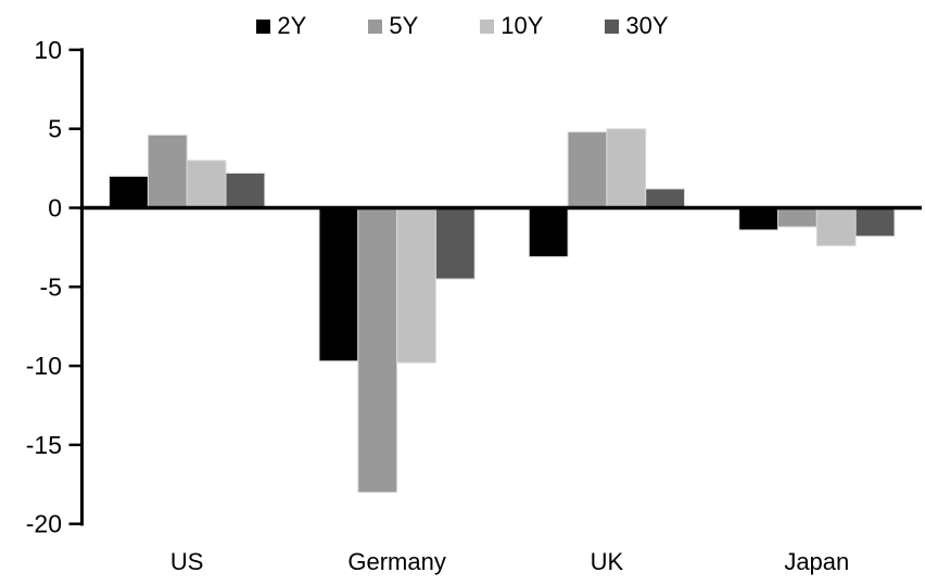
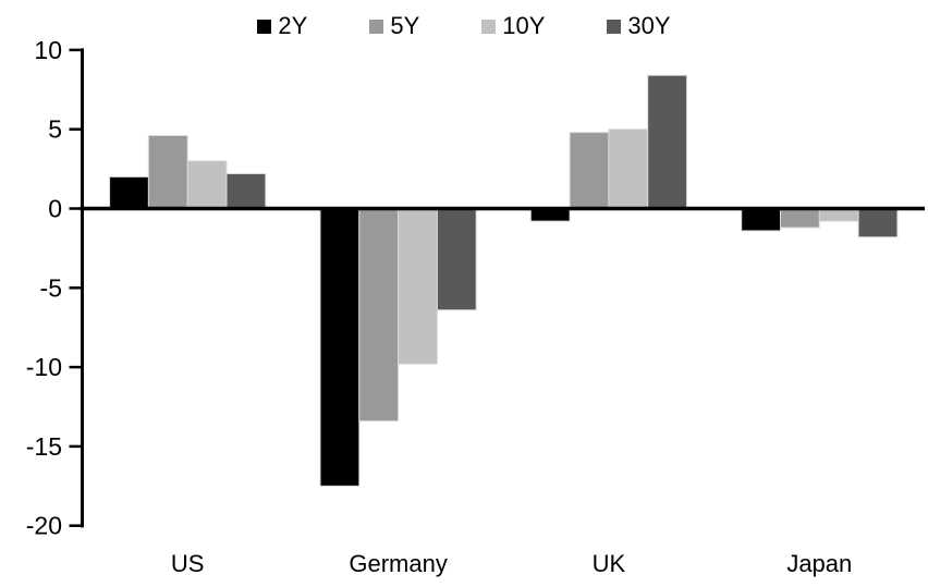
2Y/Germany: -9.7 -> -17.5
5Y/Germany: -18.0 -> -13.4
30Y/Germany: -4.5 -> -6.4
2Y/UK: -3.1 -> -0.8
30Y/UK: 1.2 -> 8.4
10Y/Japan: -2.4 -> -0.8
